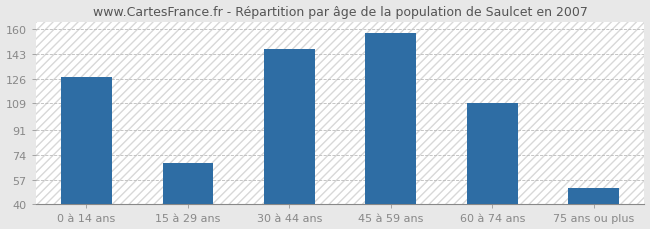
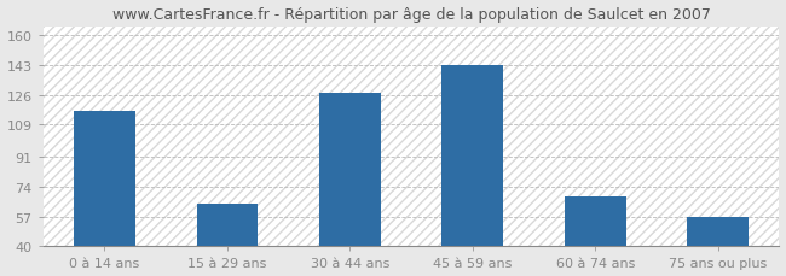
0 à 14 ans: 127 -> 117
15 à 29 ans: 68 -> 64
30 à 44 ans: 146 -> 127
45 à 59 ans: 157 -> 143
60 à 74 ans: 109 -> 68
75 ans ou plus: 51 -> 57
